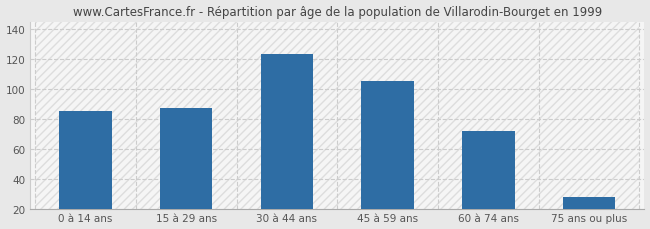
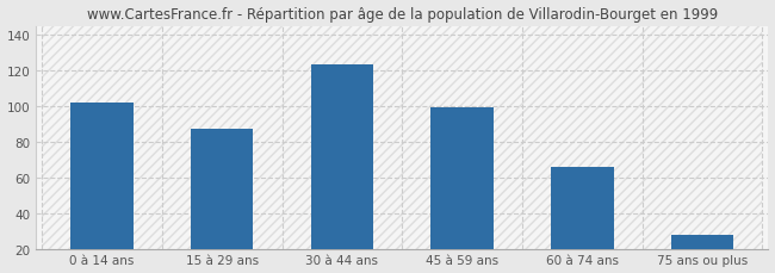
0 à 14 ans: 85 -> 102
45 à 59 ans: 105 -> 99
60 à 74 ans: 72 -> 66
